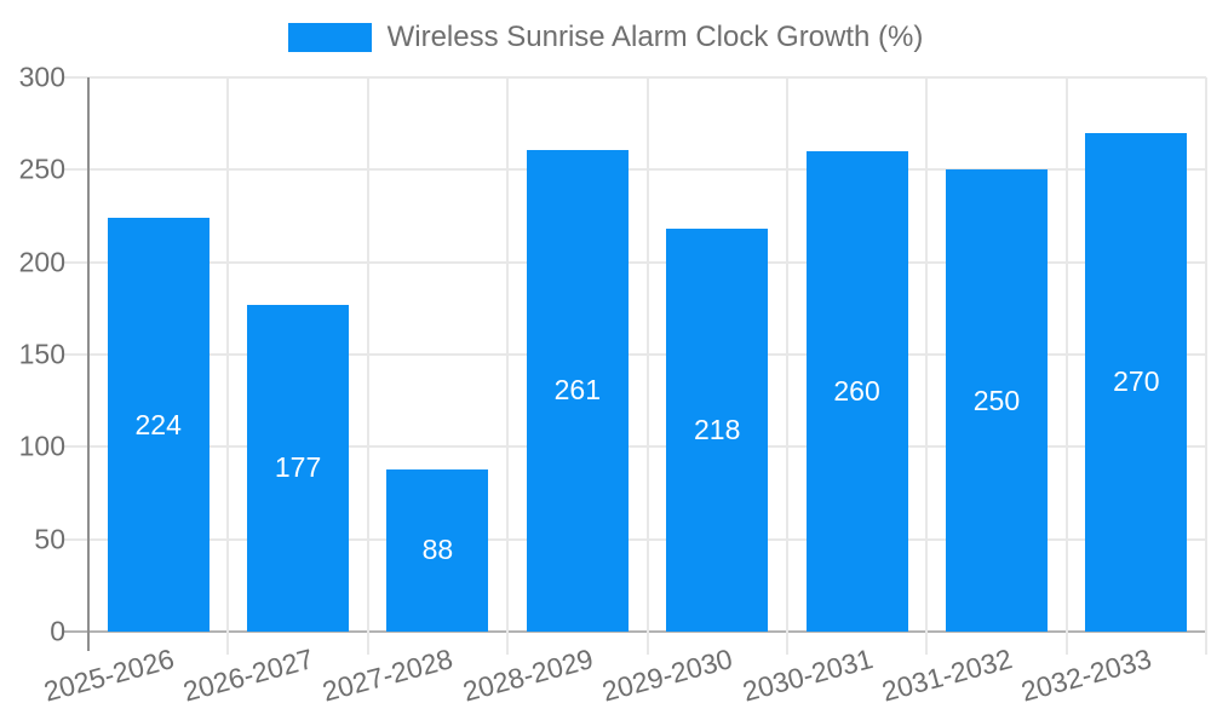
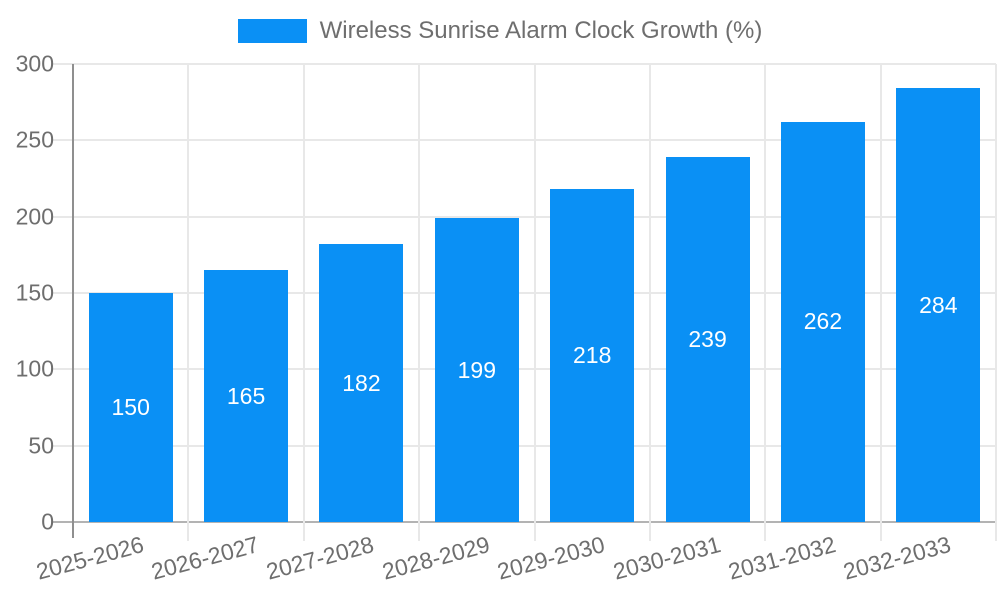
2025-2026: 224 -> 150
2026-2027: 177 -> 165
2027-2028: 88 -> 182
2028-2029: 261 -> 199
2030-2031: 260 -> 239
2031-2032: 250 -> 262
2032-2033: 270 -> 284
